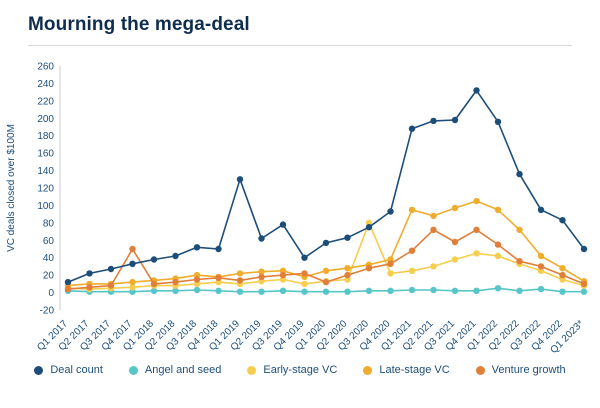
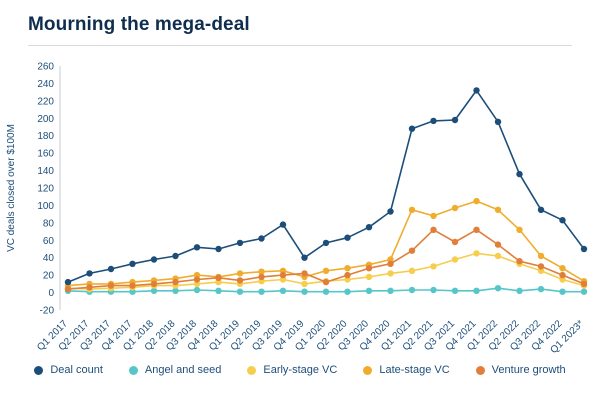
Venture growth/Q4 2017: 50 -> 10
Deal count/Q1 2019: 130 -> 60
Early-stage VC/Q3 2020: 80 -> 20
